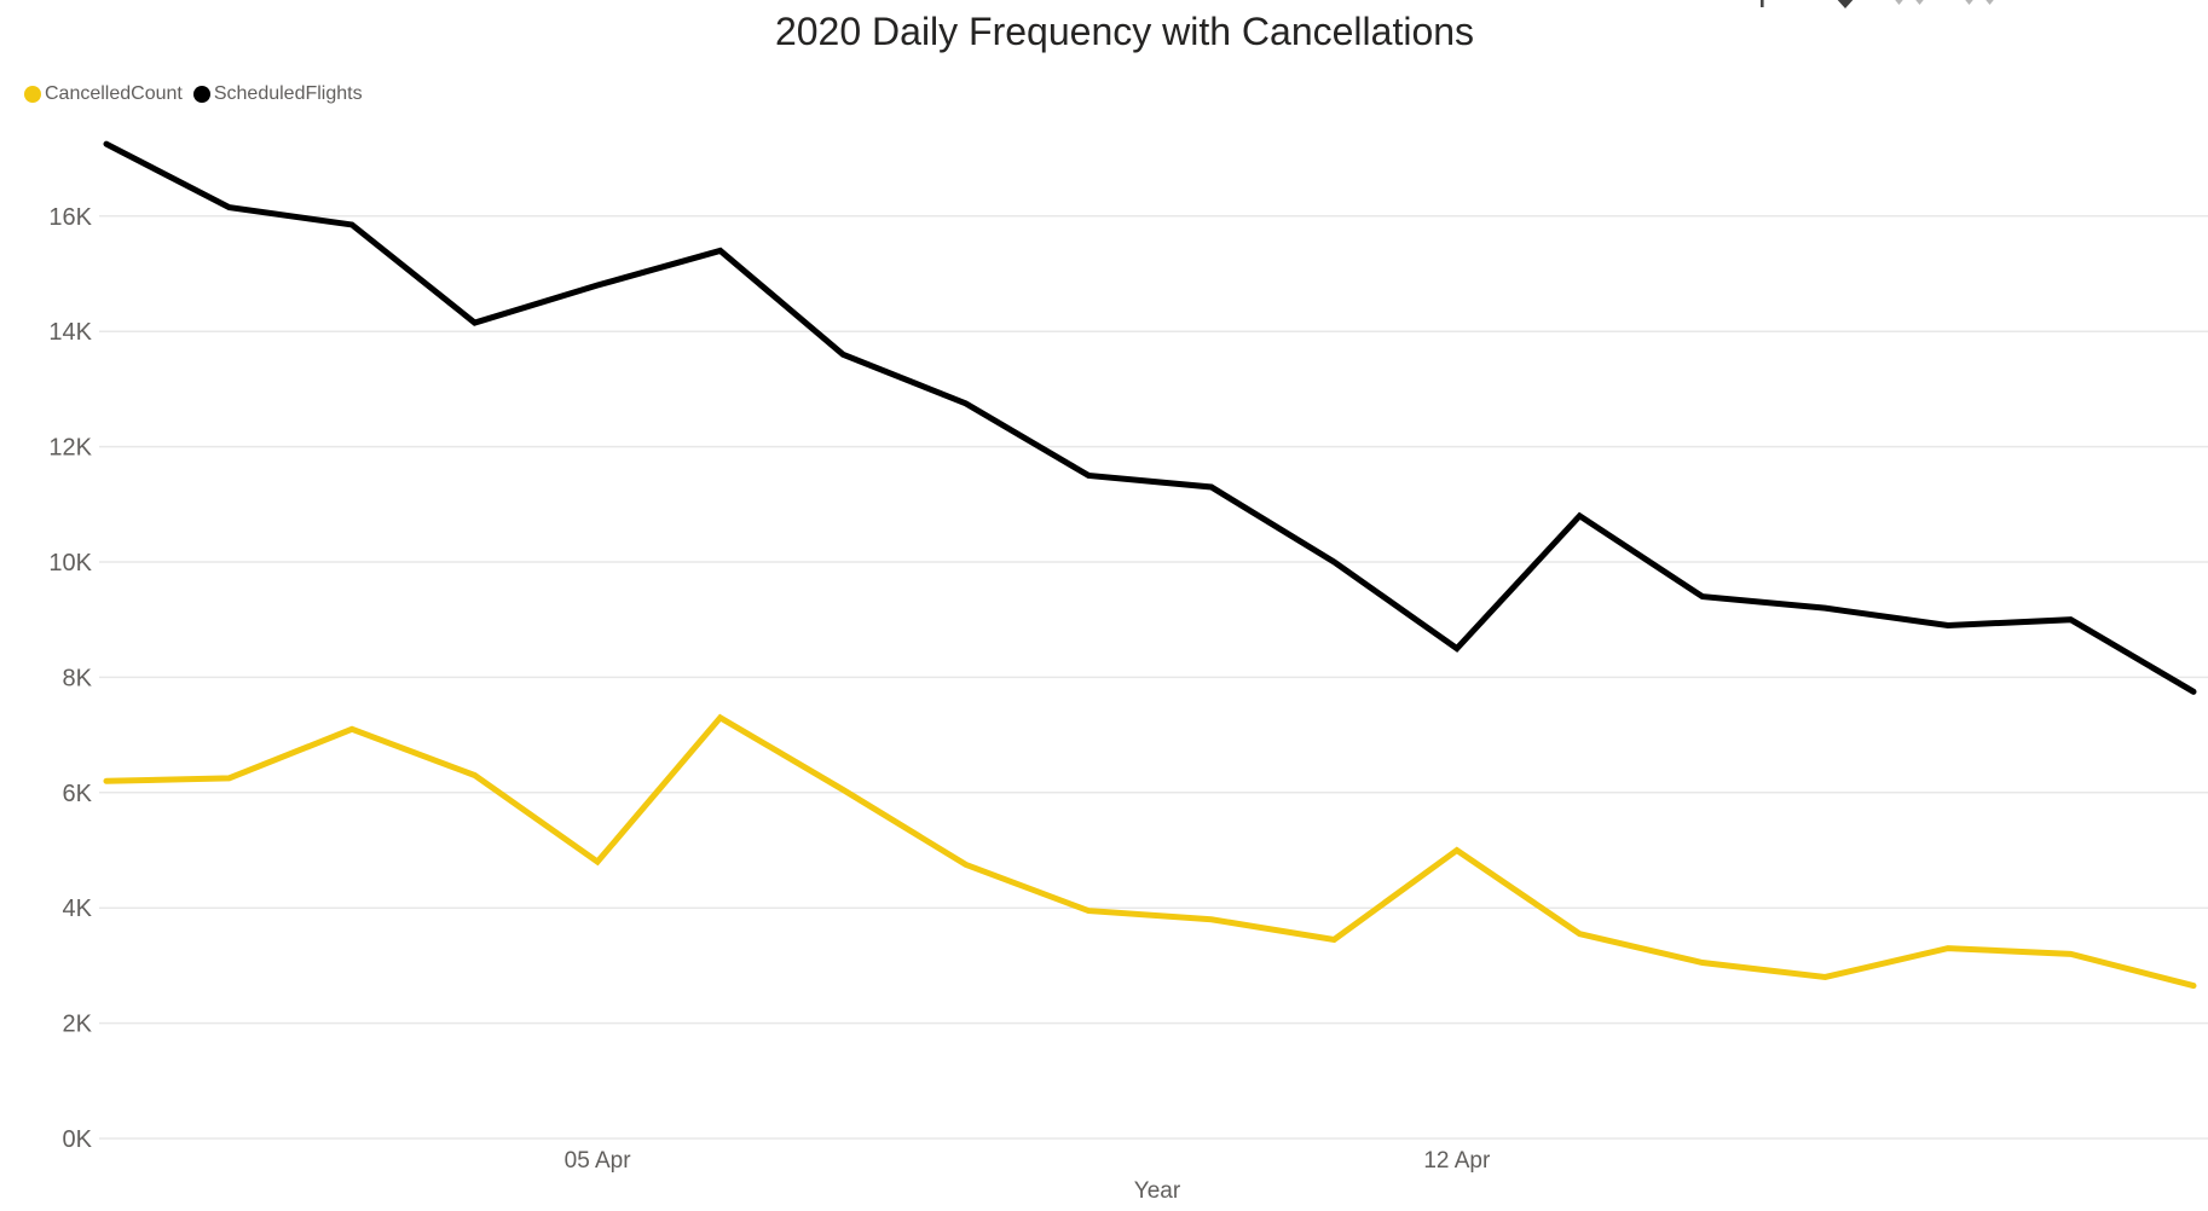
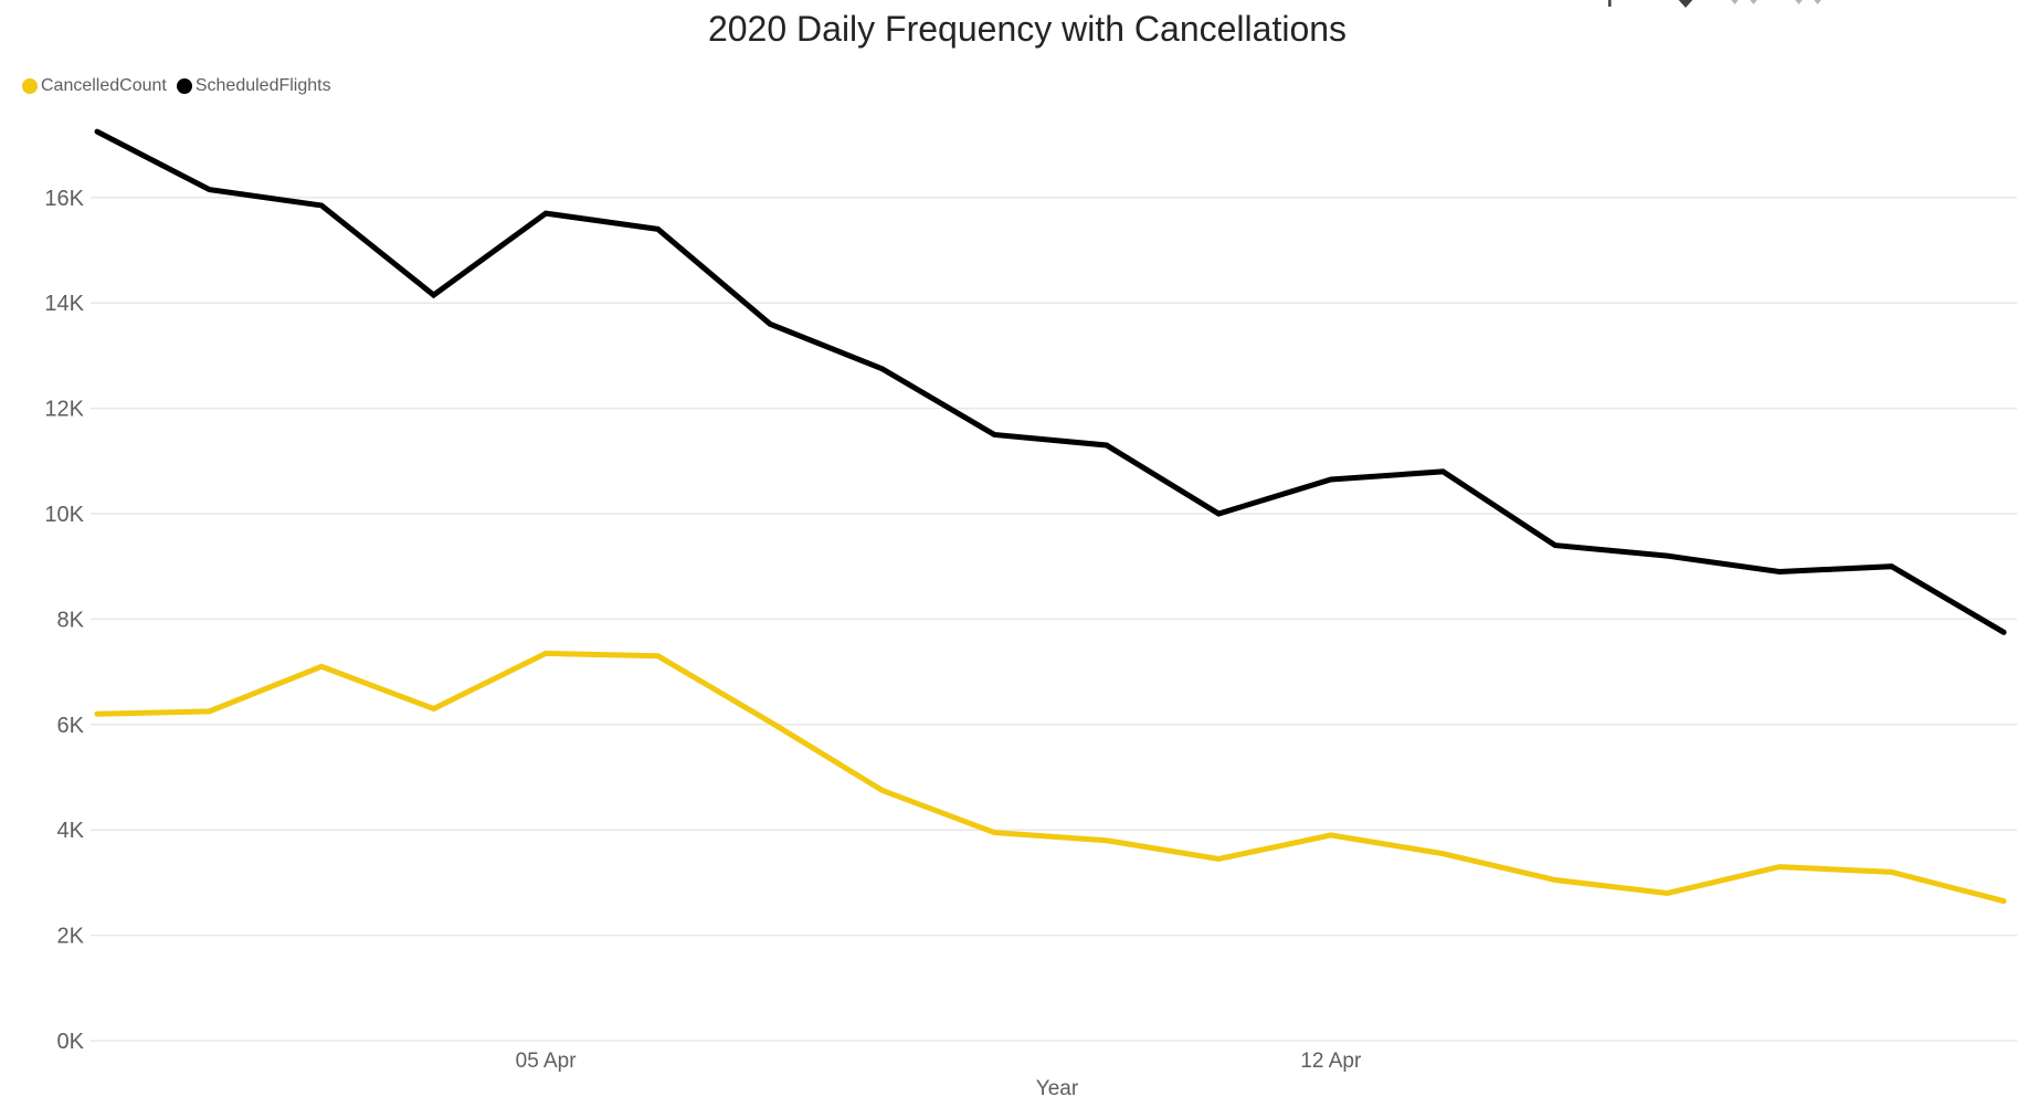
CancelledCount/05 Apr: 4.8K -> 7.4K
ScheduledFlights/05 Apr: 14.8K -> 15.7K
CancelledCount/12 Apr: 5.0K -> 3.9K
ScheduledFlights/12 Apr: 8.5K -> 10.6K
